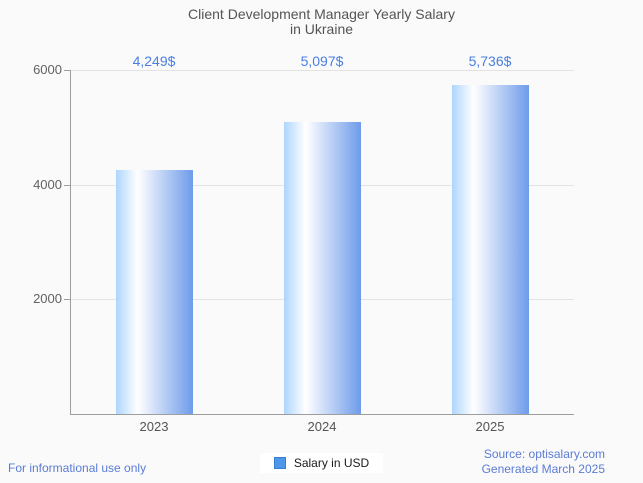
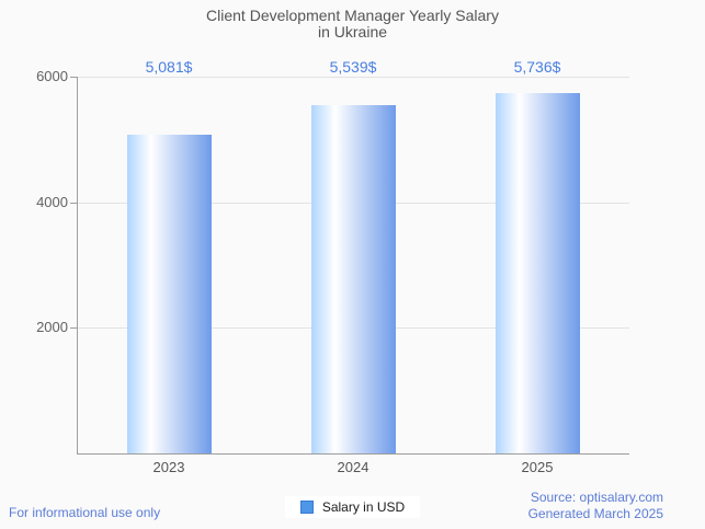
2023: 4,249 -> 5,081
2024: 5,097 -> 5,539
